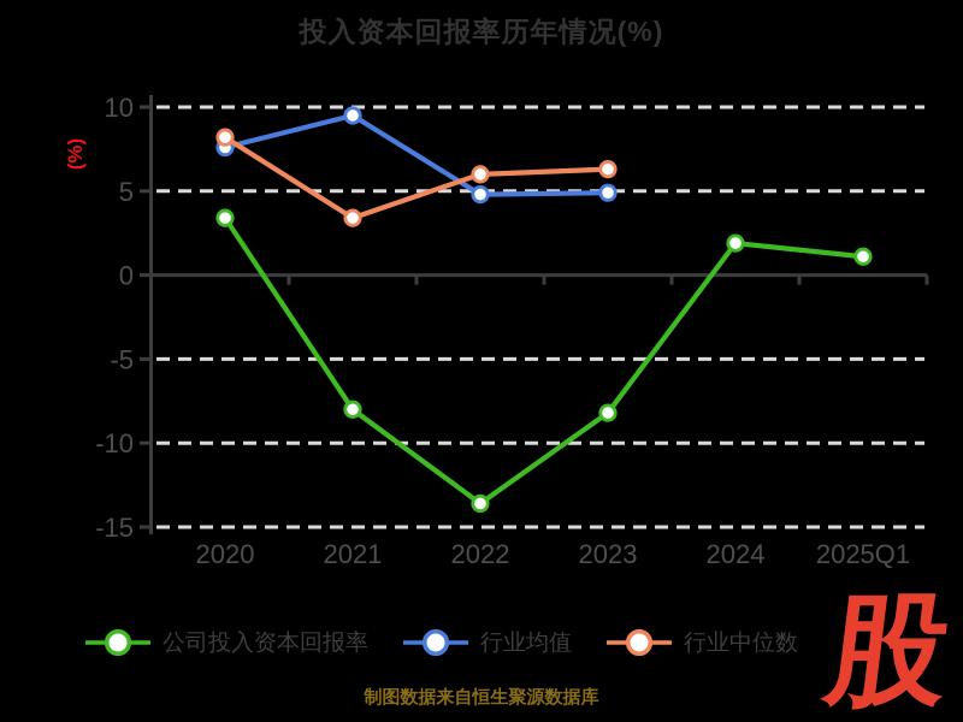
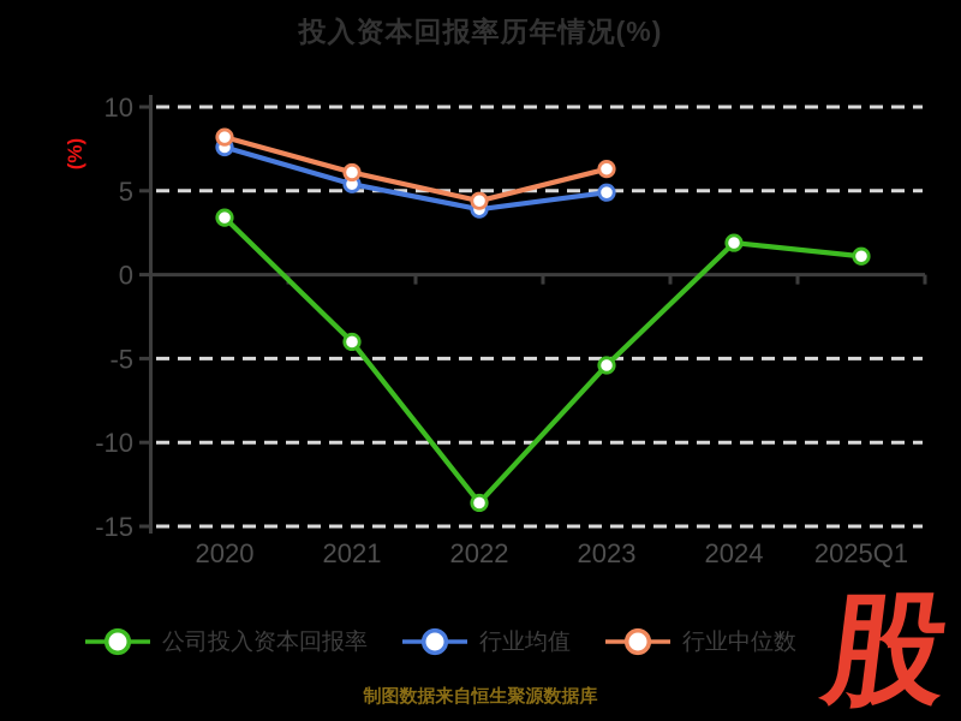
公司投入资本回报率/2021: -8.0 -> -4.0
行业均值/2021: 9.5 -> 5.4
行业中位数/2021: 3.4 -> 6.1
行业均值/2022: 4.8 -> 3.9
行业中位数/2022: 6.0 -> 4.4
公司投入资本回报率/2023: -8.2 -> -5.4
